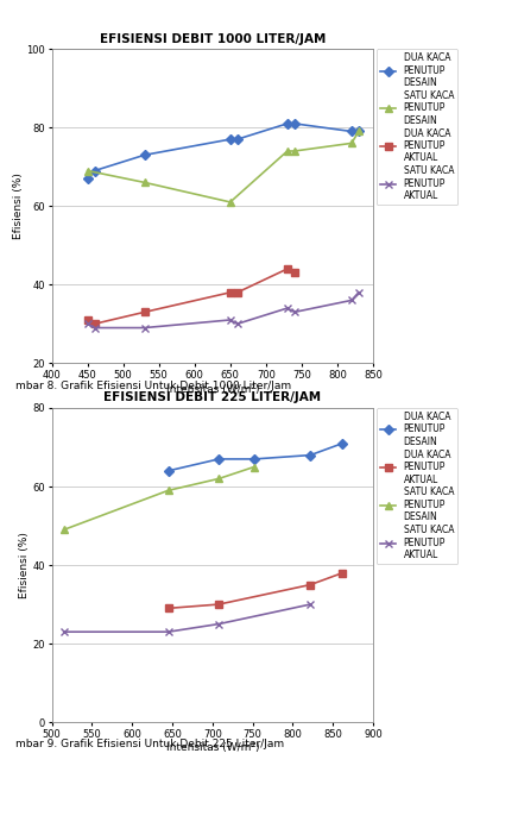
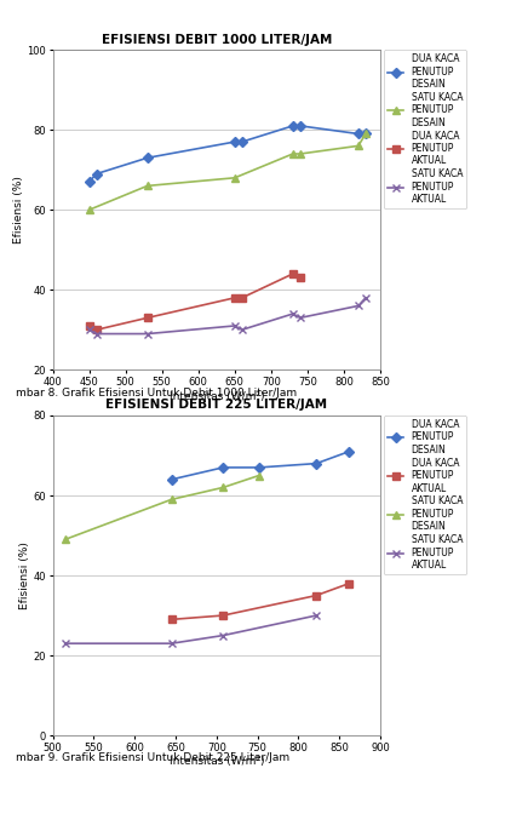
EFISIENSI DEBIT 1000 LITER/JAM/SATU KACA PENUTUP DESAIN/450: 69 -> 60
EFISIENSI DEBIT 1000 LITER/JAM/SATU KACA PENUTUP DESAIN/650: 61 -> 68
